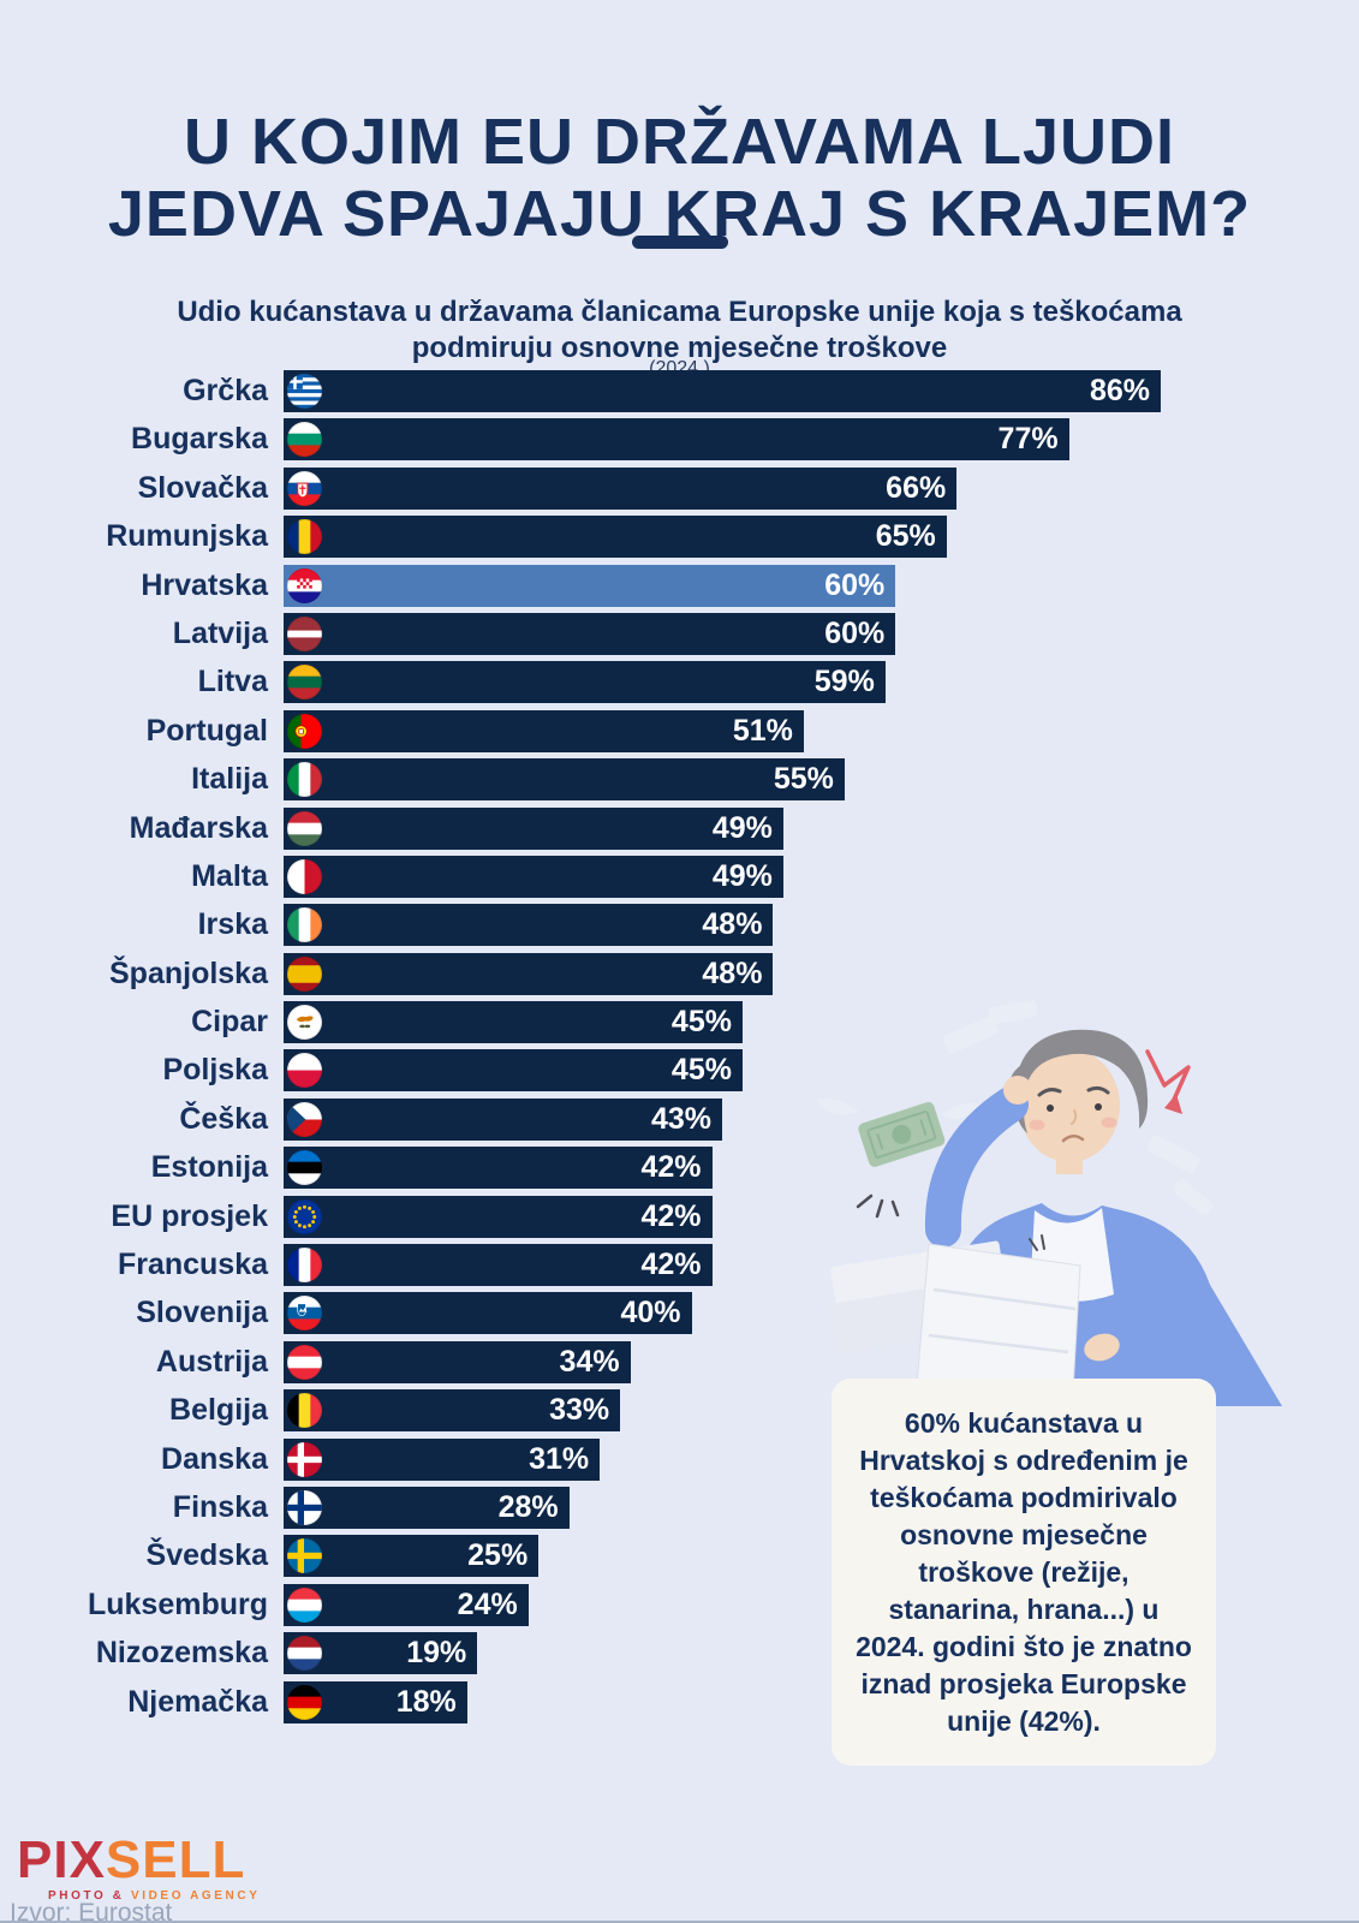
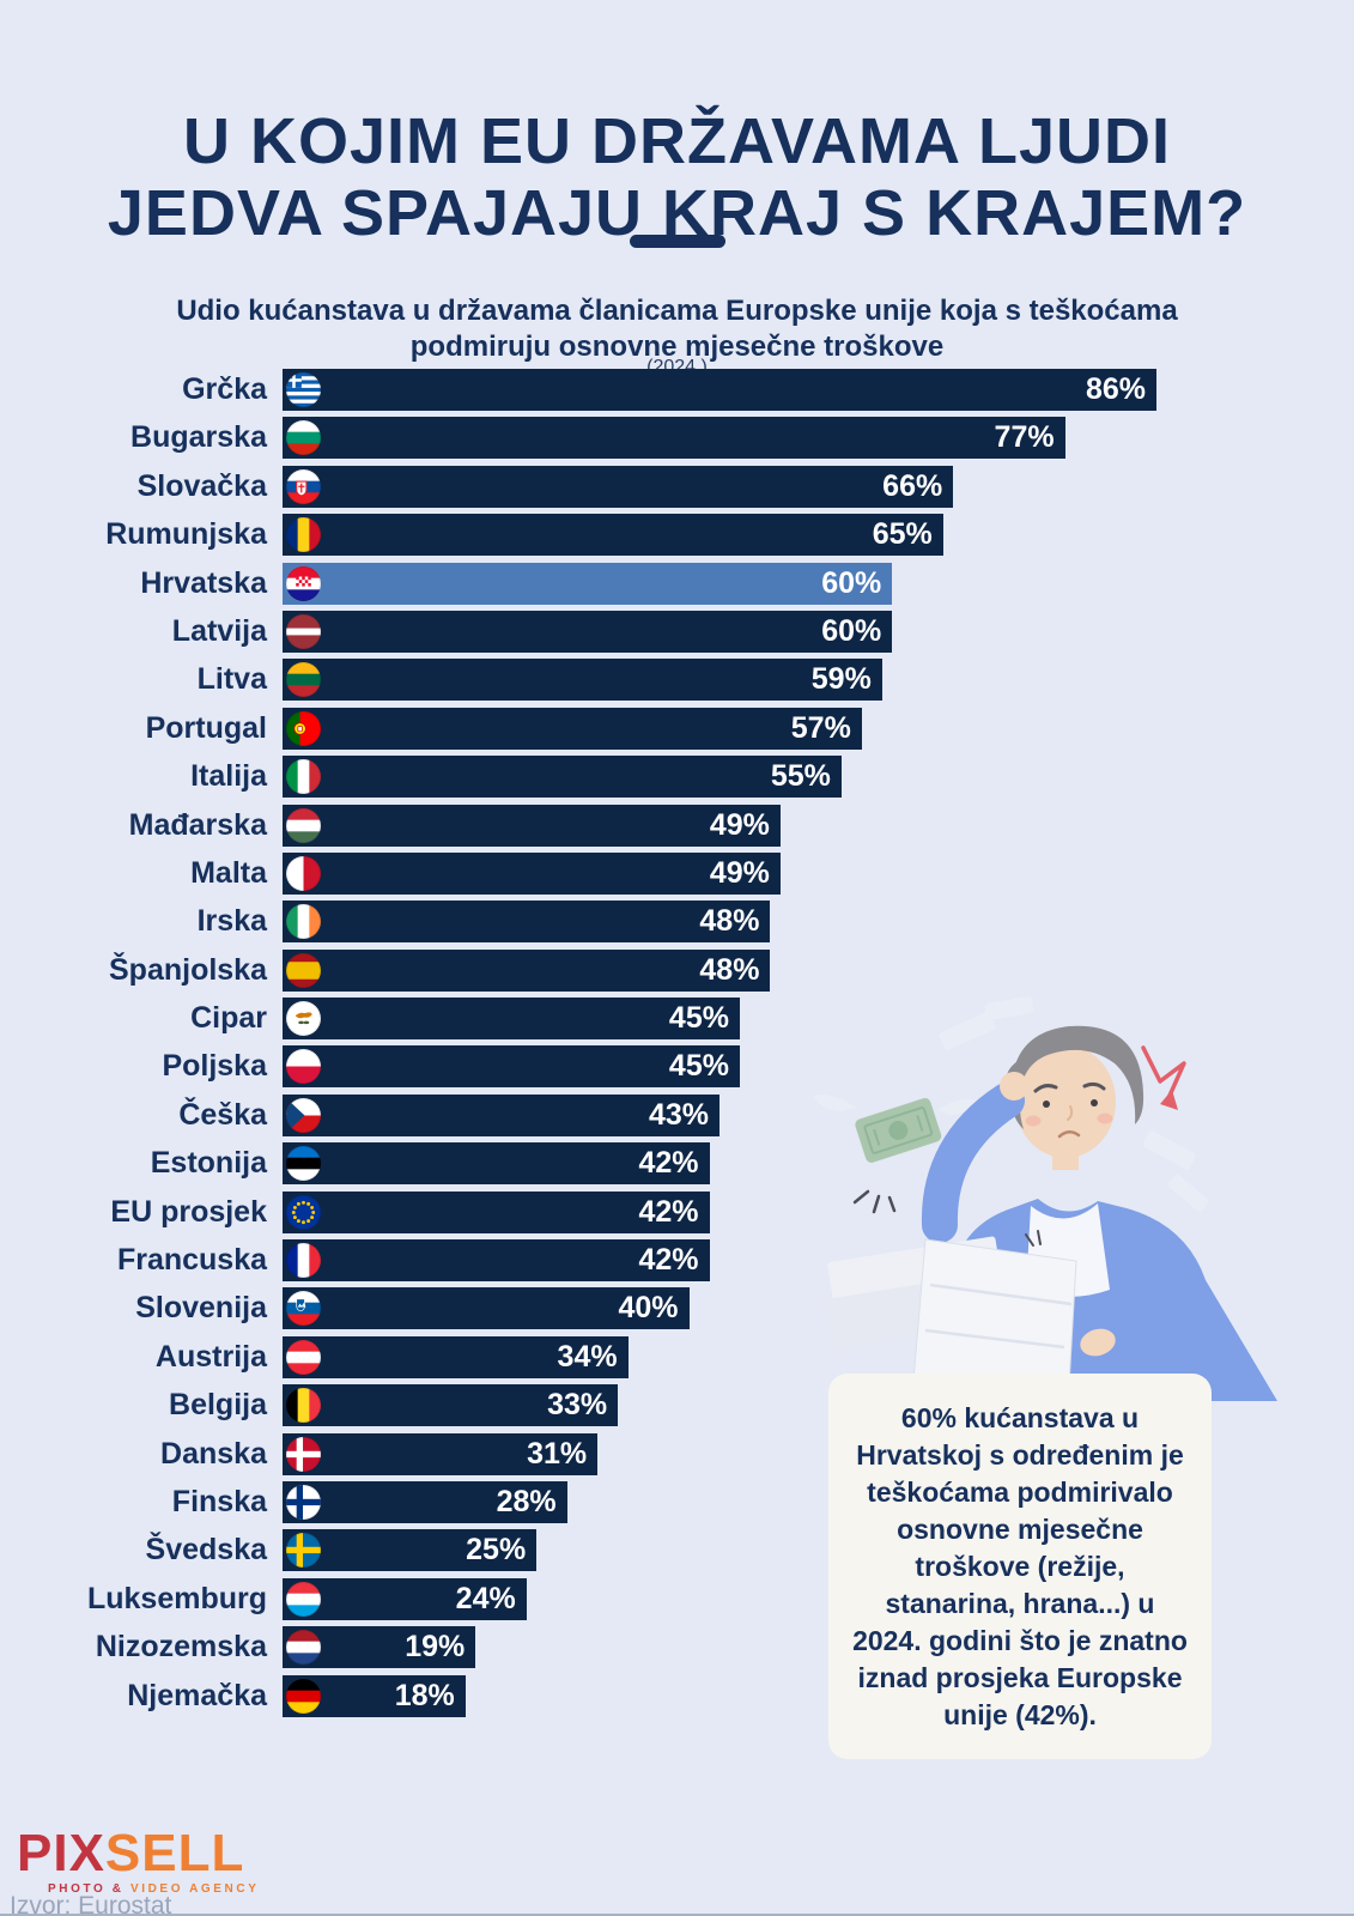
Portugal: 51% -> 57%
